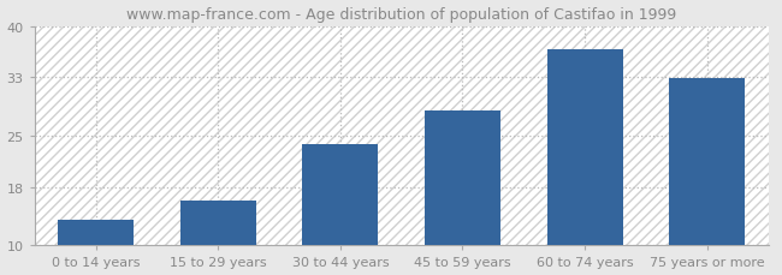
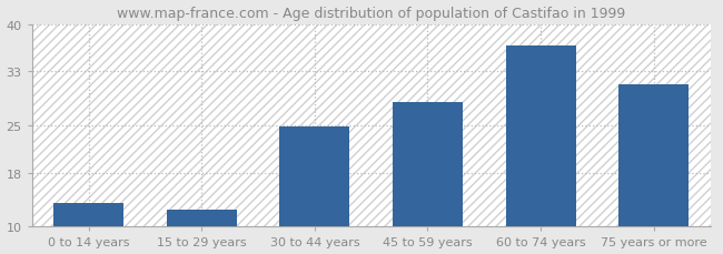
15 to 29 years: 16.2 -> 12.6
30 to 44 years: 23.8 -> 24.8
75 years or more: 32.8 -> 31.0
